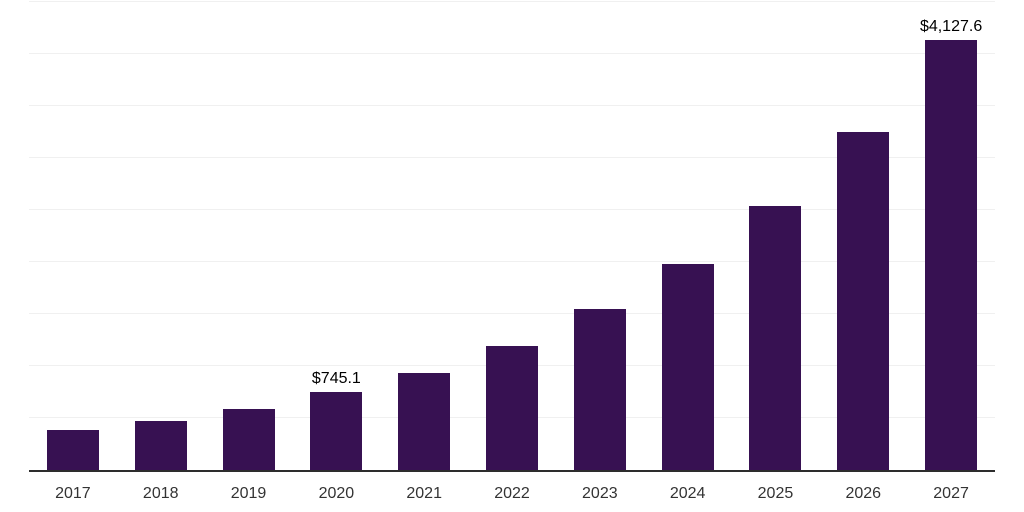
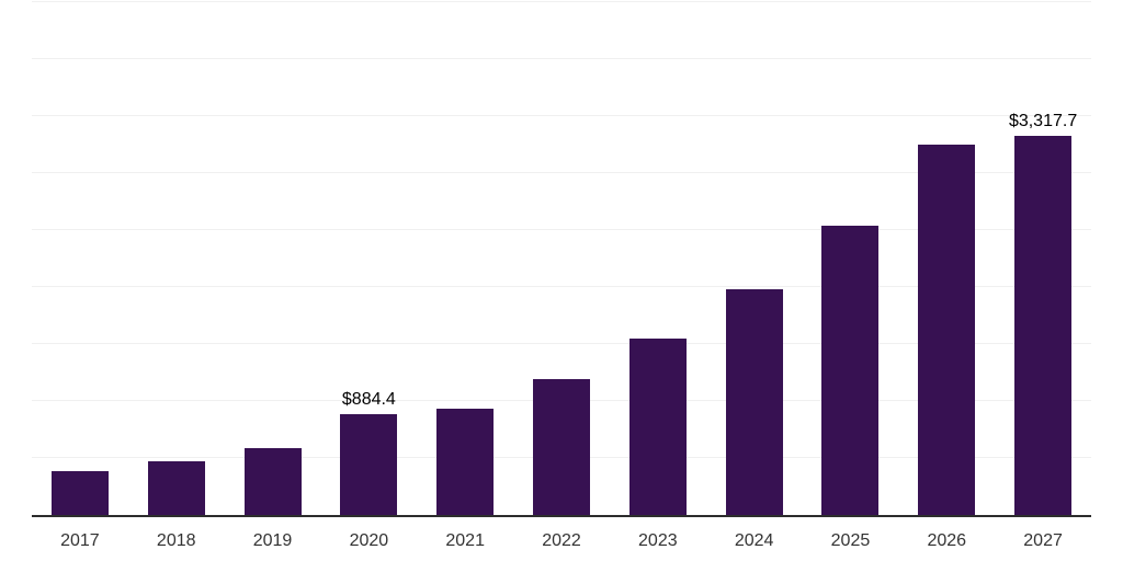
2020: $745.1 -> $884.4
2027: $4,127.6 -> $3,317.7
